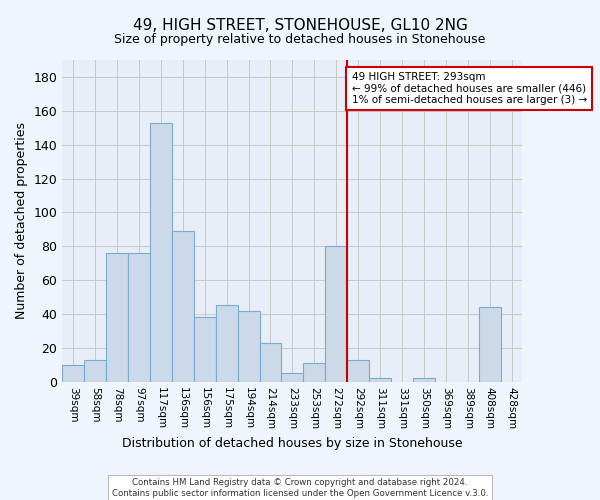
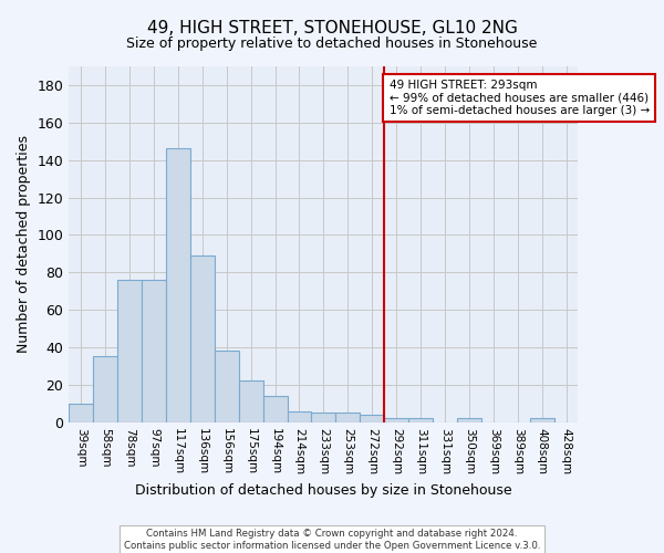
58sqm: 13 -> 35
117sqm: 153 -> 146
175sqm: 45 -> 22
194sqm: 42 -> 14
214sqm: 23 -> 6
253sqm: 11 -> 5
272sqm: 80 -> 4
292sqm: 13 -> 2
408sqm: 44 -> 2
